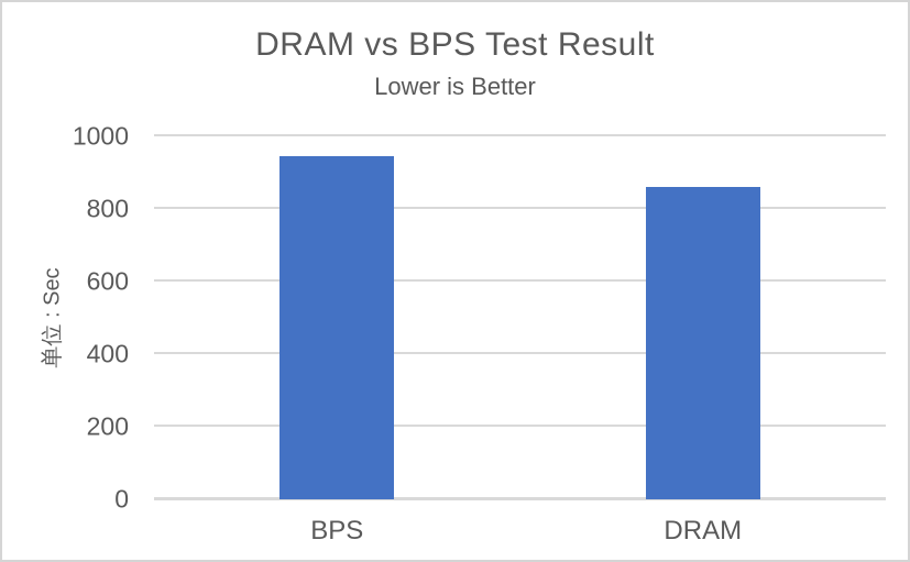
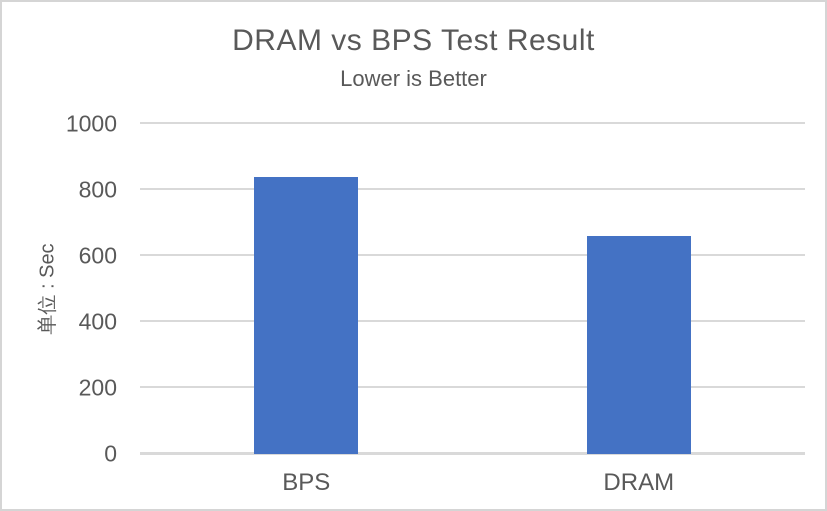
BPS: 940 -> 840
DRAM: 860 -> 660
